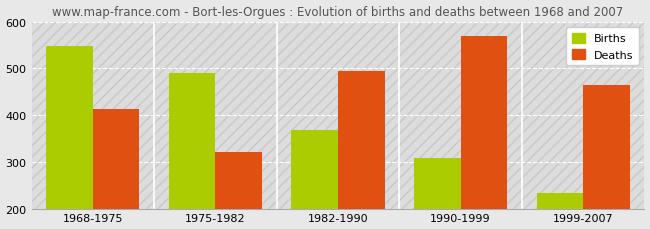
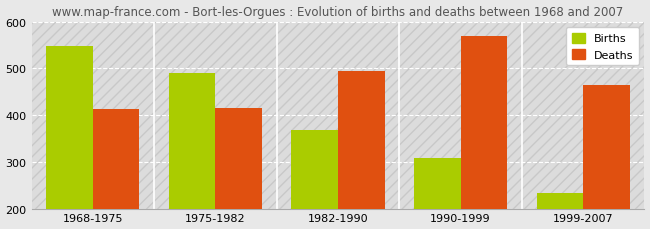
Deaths/1975-1982: 320 -> 416
